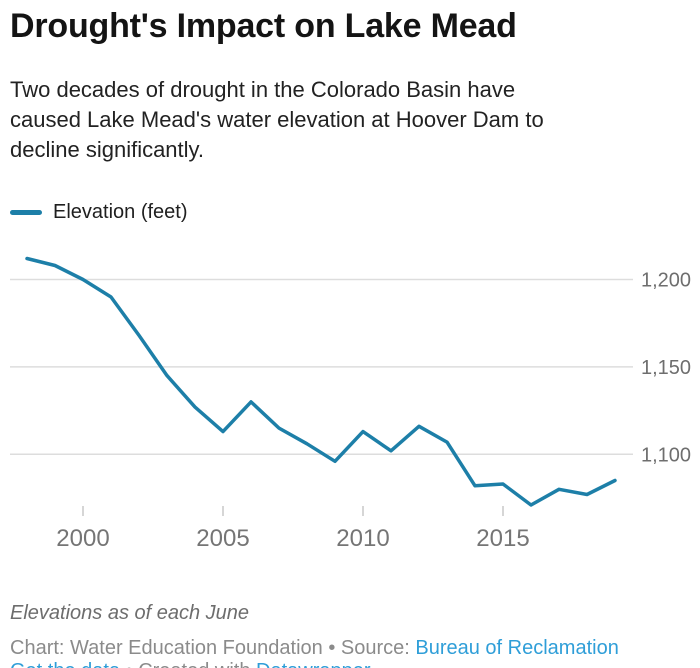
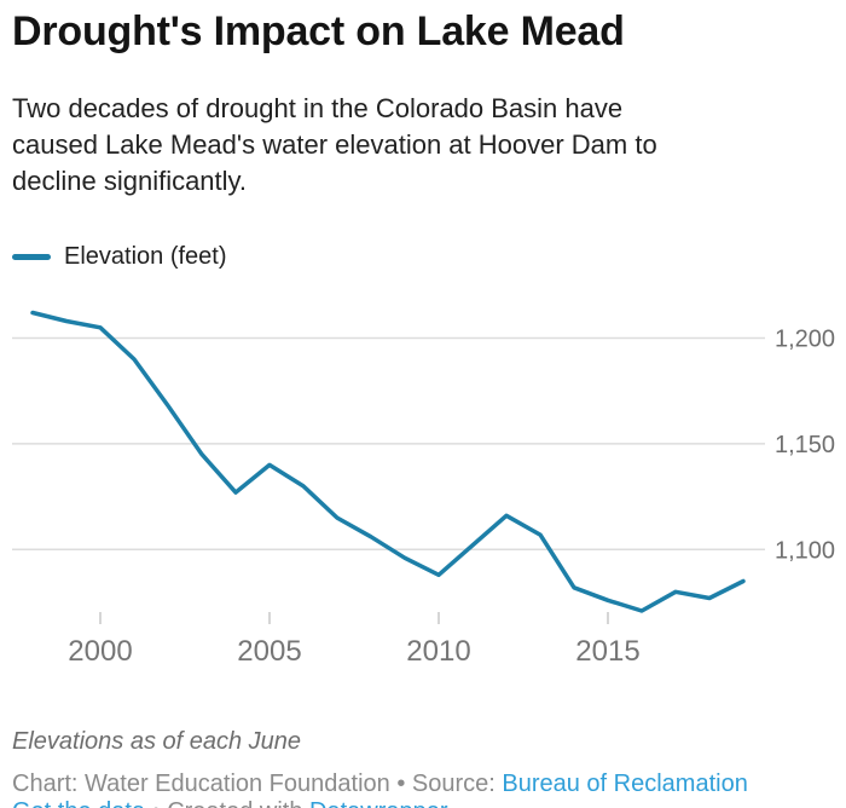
2000: 1200 -> 1205
2005: 1113 -> 1140
2010: 1113 -> 1088
2015: 1083 -> 1076
